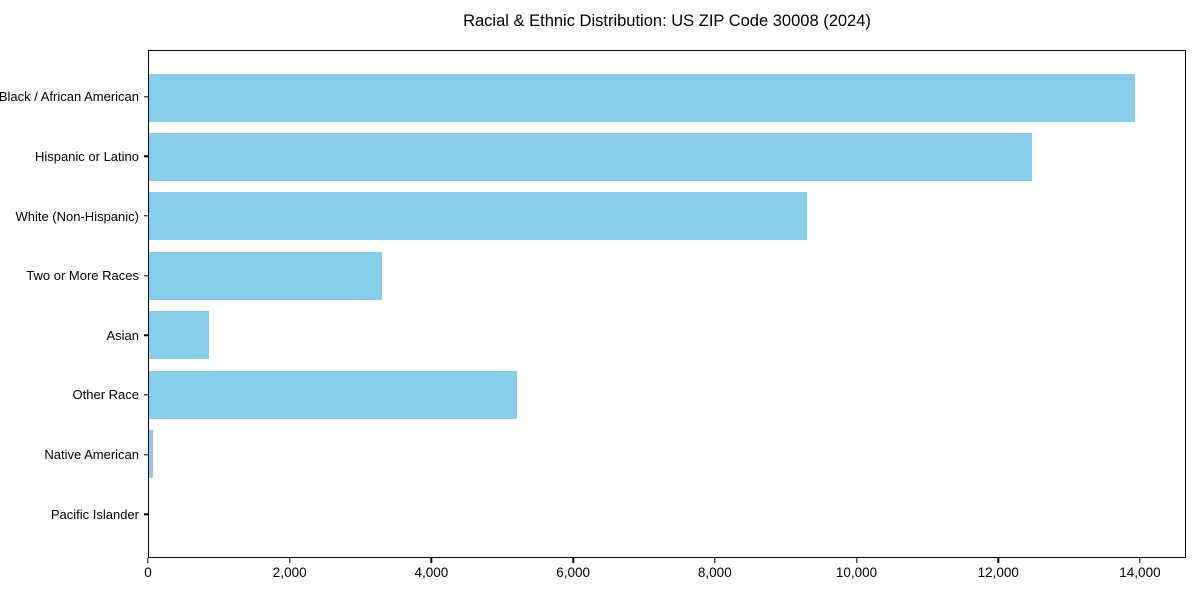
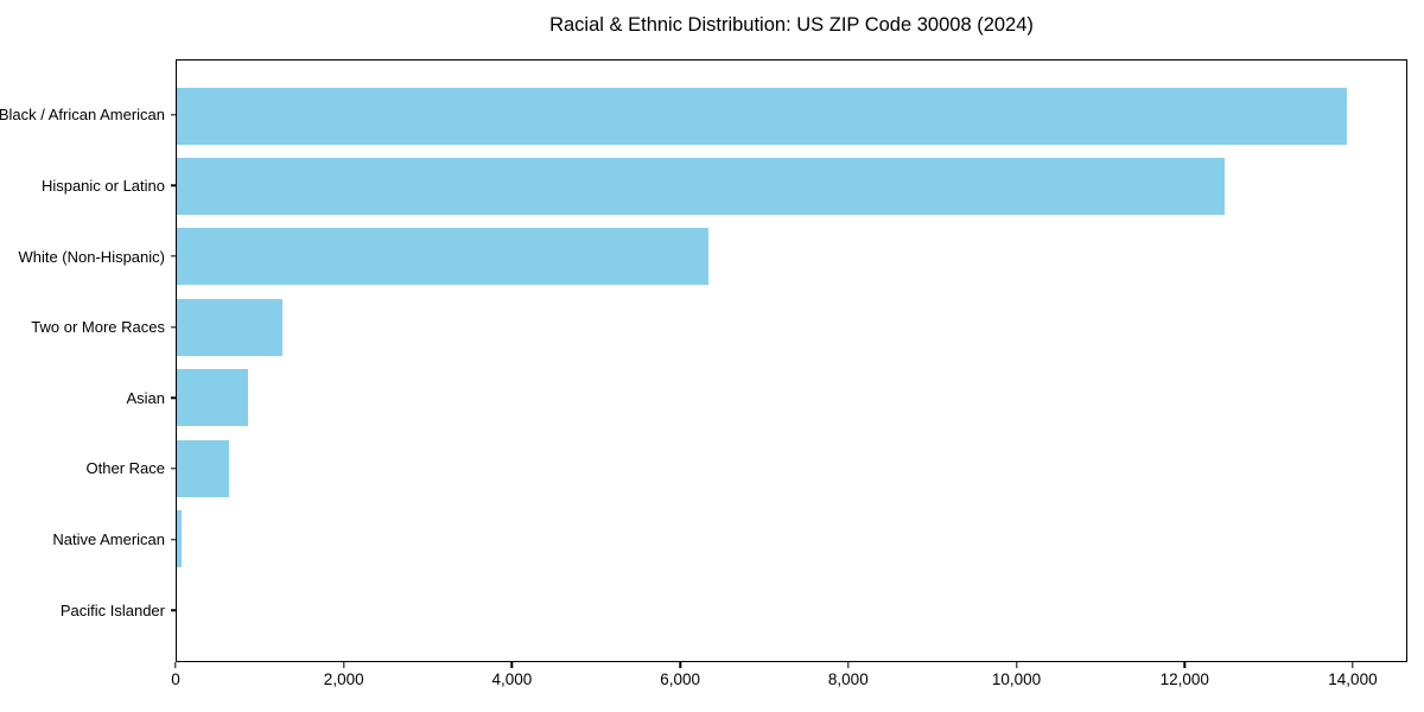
White (Non-Hispanic): 9300 -> 6300
Two or More Races: 3300 -> 1300
Other Race: 5200 -> 600
